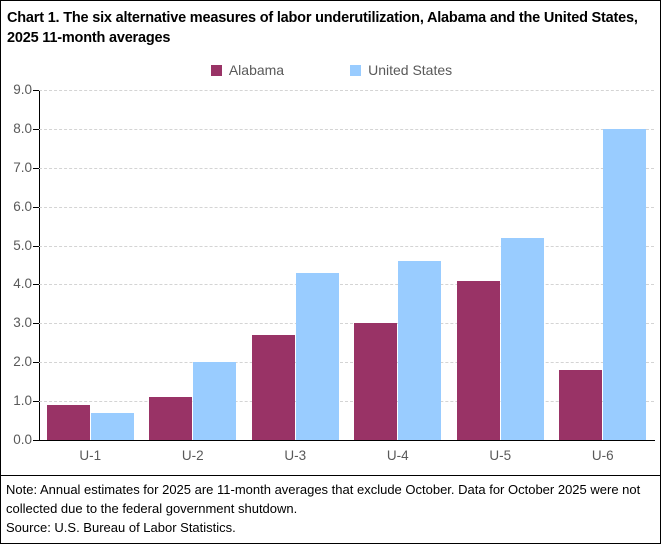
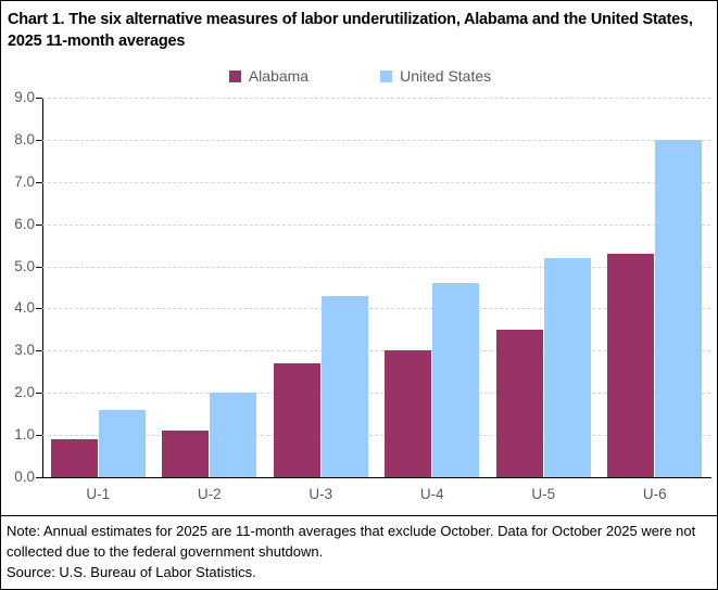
United States/U-1: 0.7 -> 1.6
Alabama/U-5: 4.1 -> 3.5
Alabama/U-6: 1.8 -> 5.3
